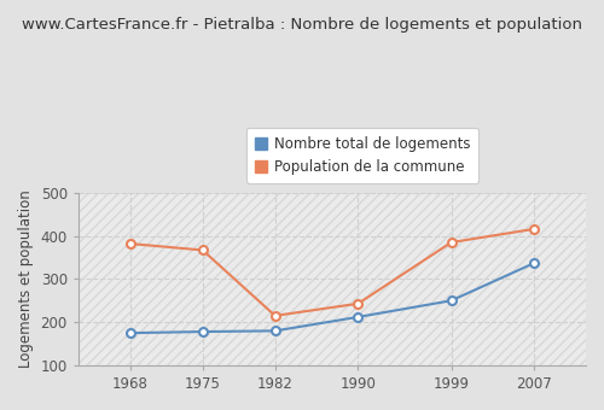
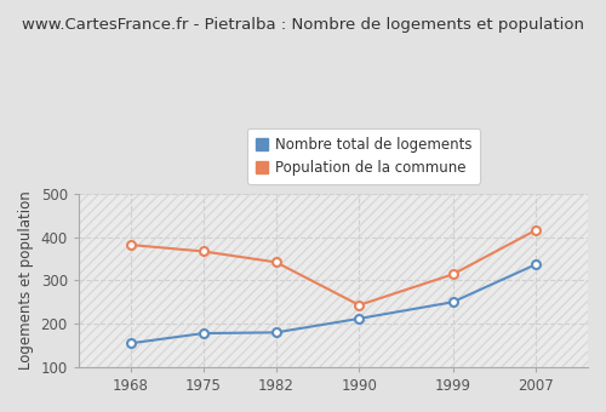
Nombre total de logements/1968: 175 -> 155
Population de la commune/1982: 215 -> 342
Population de la commune/1999: 385 -> 314
